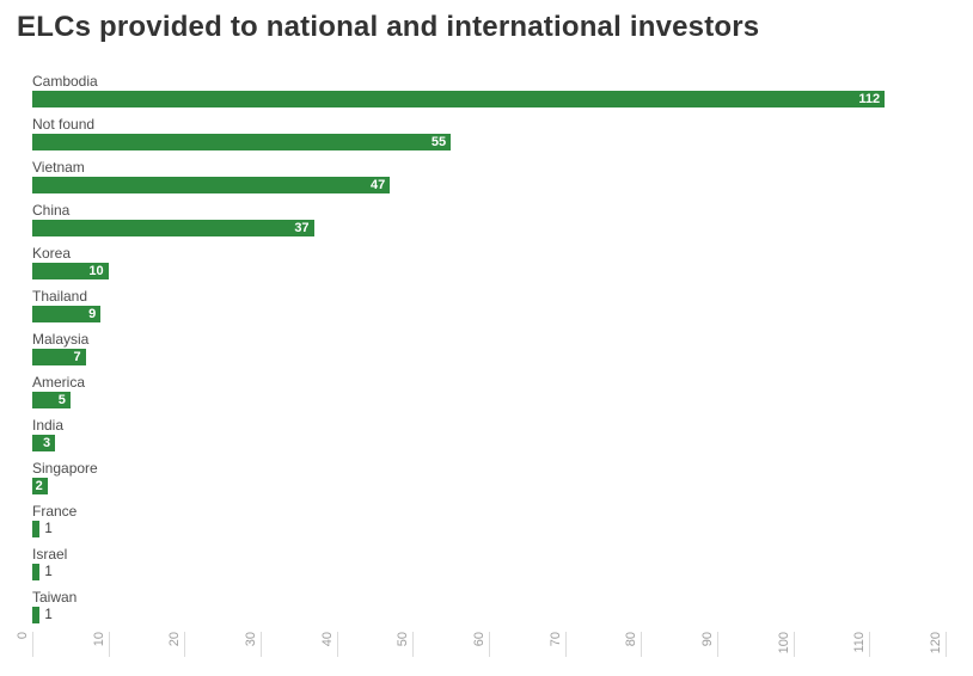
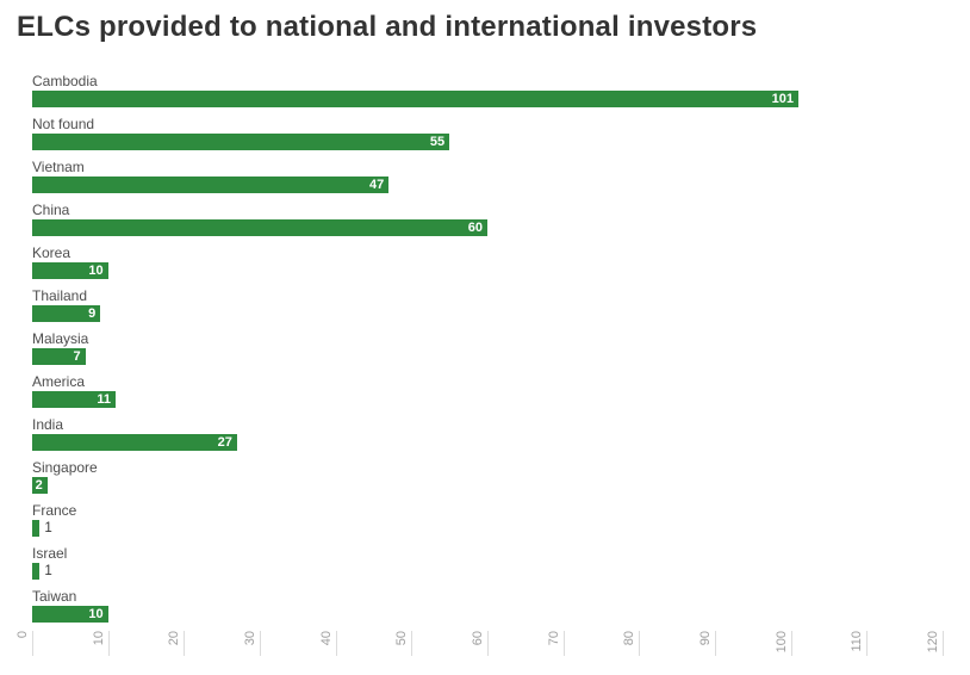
Cambodia: 112 -> 101
China: 37 -> 60
America: 5 -> 11
India: 3 -> 27
Taiwan: 1 -> 10
